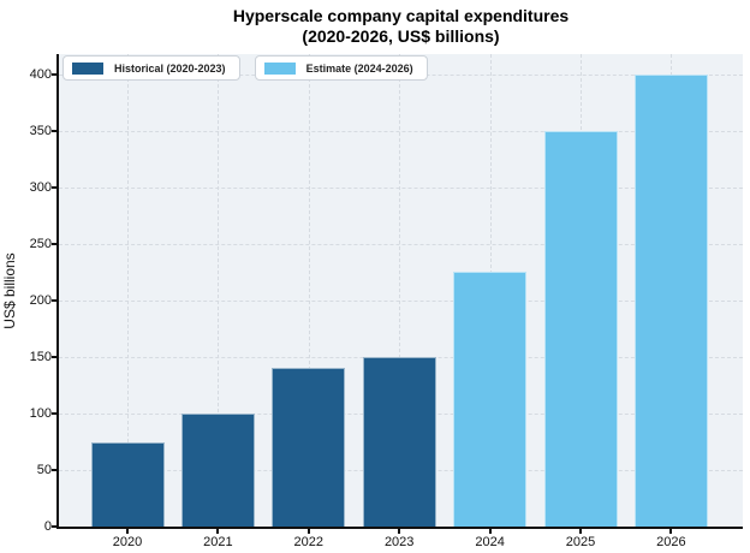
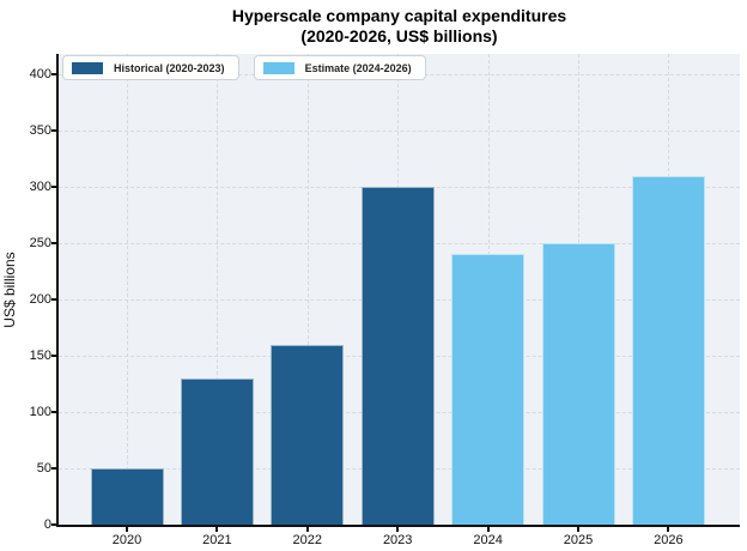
Historical (2020-2023)/2020: 80 -> 50
Historical (2020-2023)/2021: 100 -> 130
Historical (2020-2023)/2022: 140 -> 160
Historical (2020-2023)/2023: 150 -> 300
Estimate (2024-2026)/2024: 220 -> 240
Estimate (2024-2026)/2025: 350 -> 250
Estimate (2024-2026)/2026: 400 -> 310
